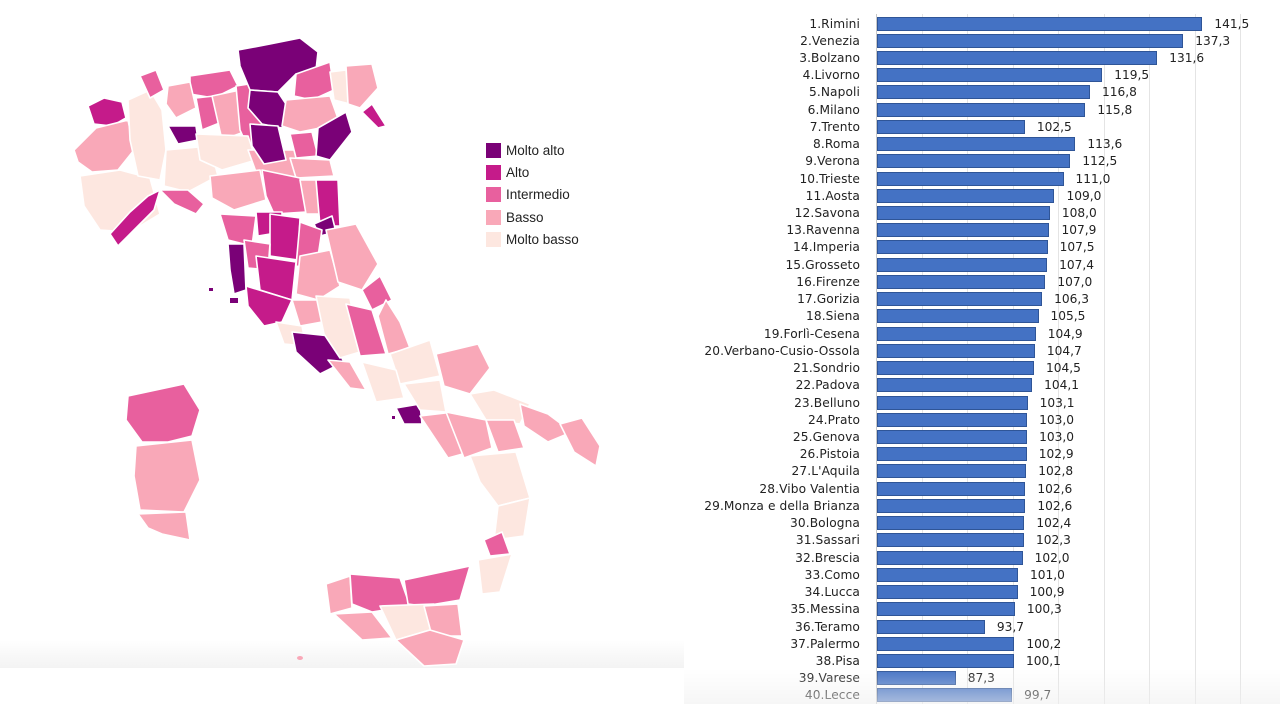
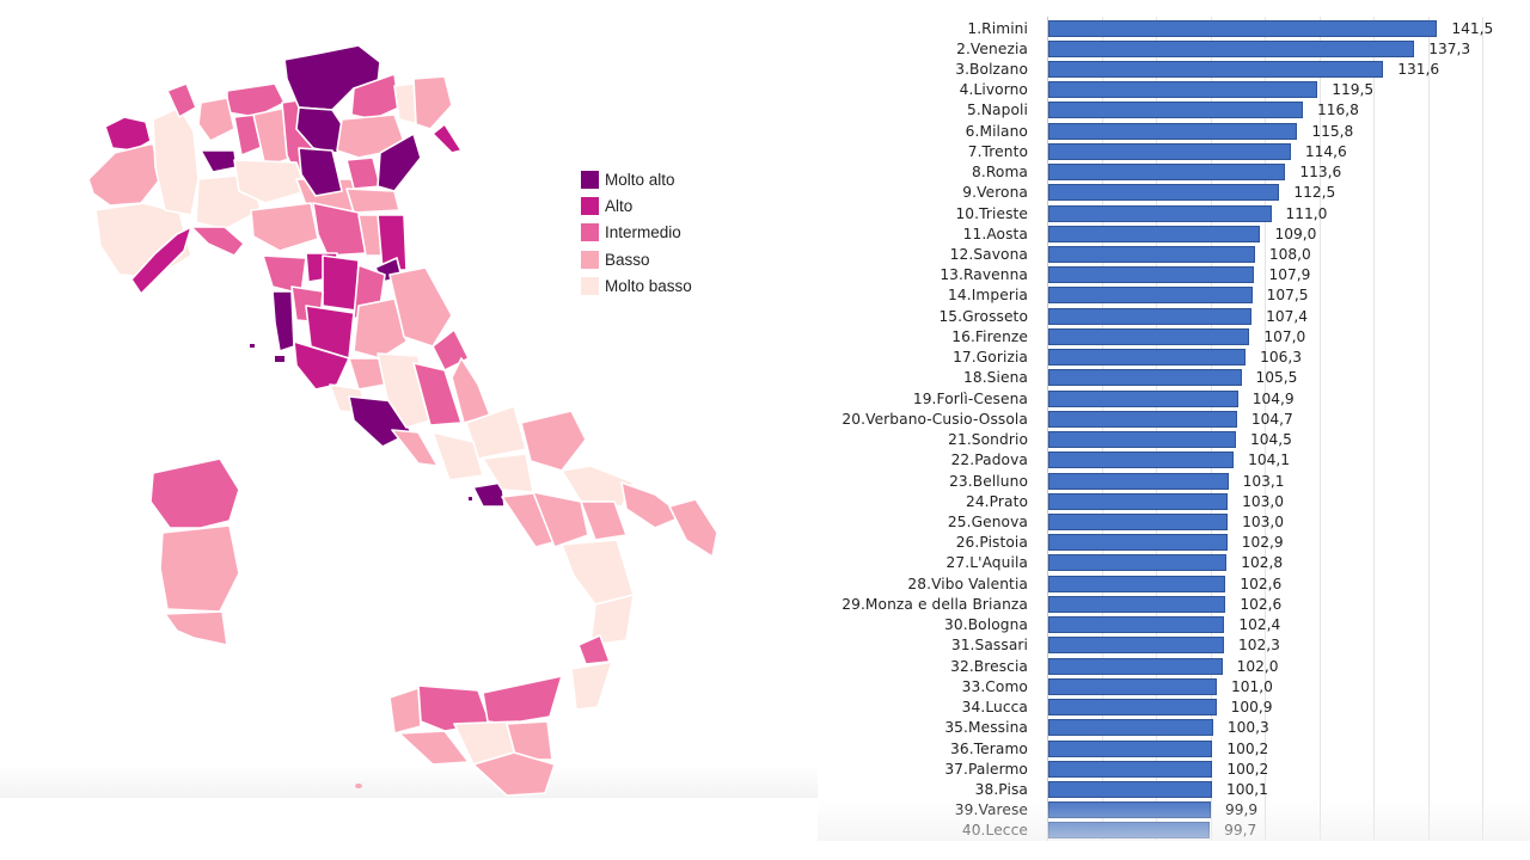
7.Trento: 102,5 -> 114,6
36.Teramo: 93,7 -> 100,2
39.Varese: 87,3 -> 99,9
